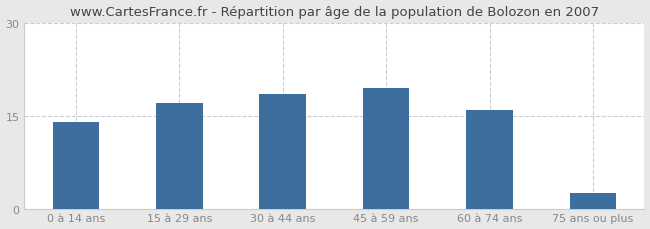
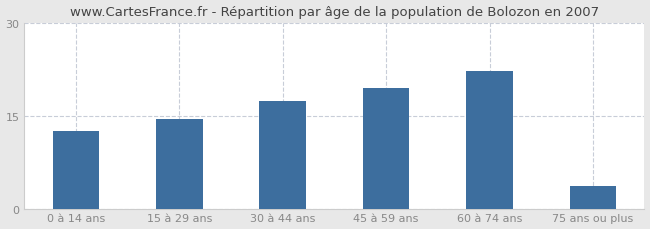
0 à 14 ans: 14.0 -> 12.6
15 à 29 ans: 17.1 -> 14.4
30 à 44 ans: 18.5 -> 17.4
60 à 74 ans: 16.0 -> 22.2
75 ans ou plus: 2.5 -> 3.6
